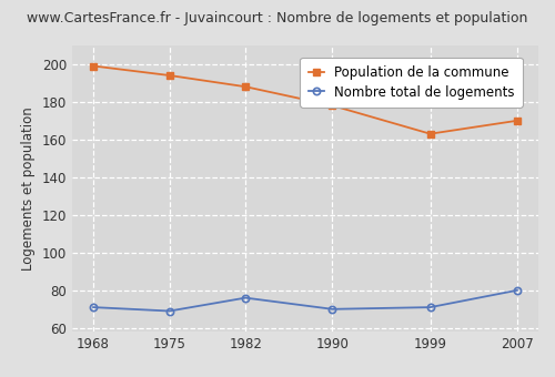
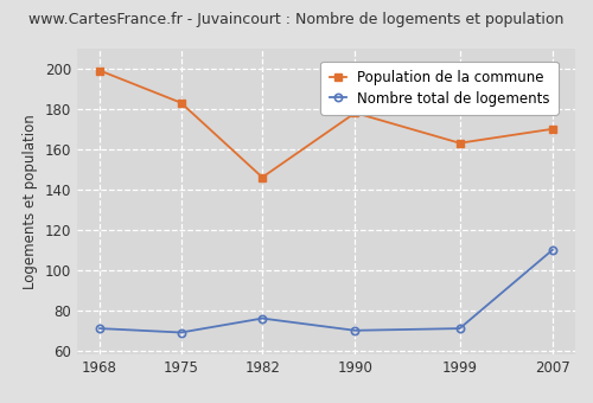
Population de la commune/1975: 194 -> 183
Population de la commune/1982: 188 -> 146
Nombre total de logements/2007: 80 -> 110
